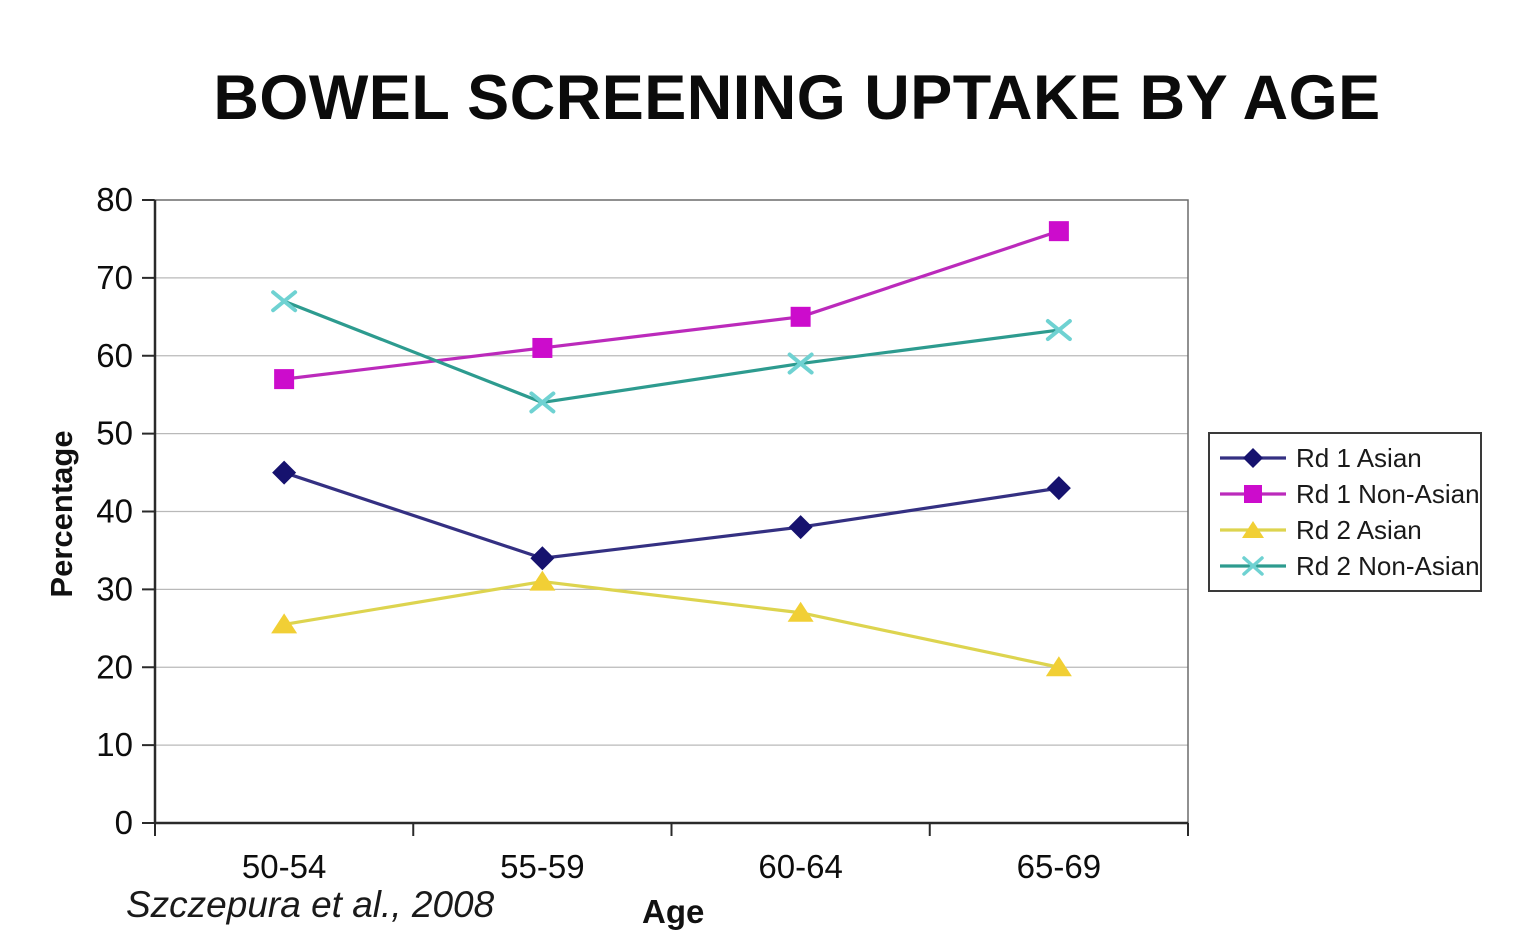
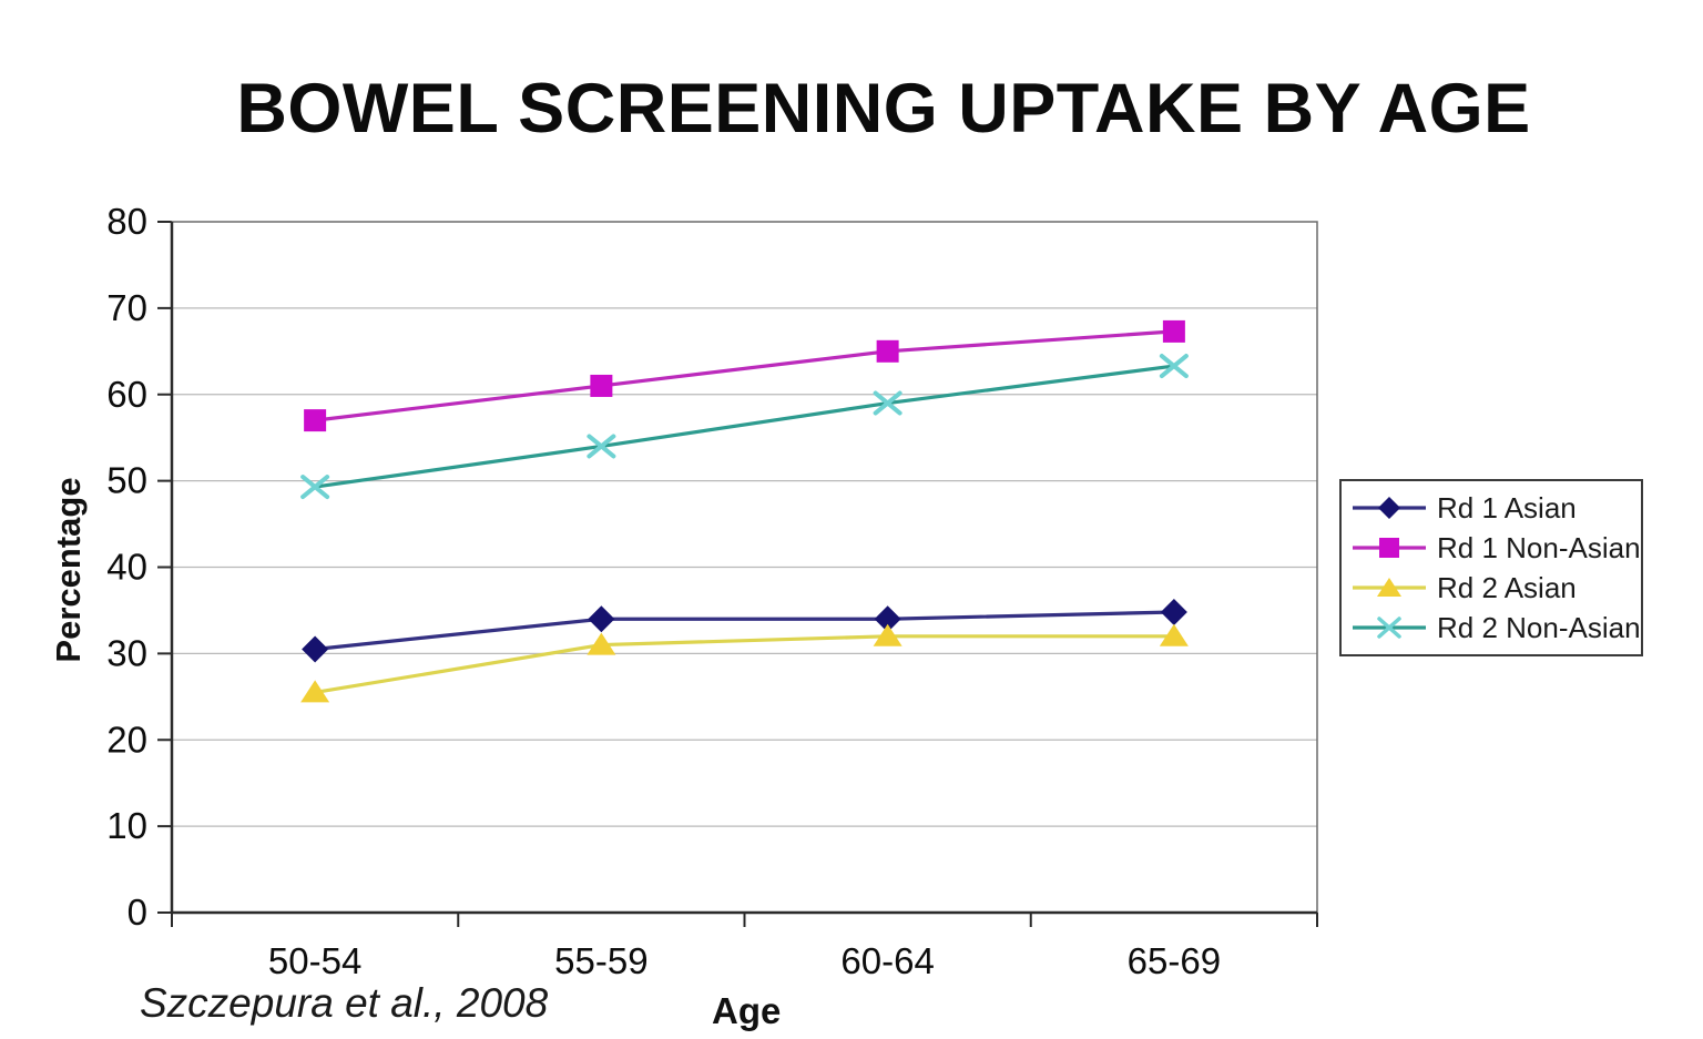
Rd 1 Asian/50-54: 45 -> 30
Rd 2 Non-Asian/50-54: 67 -> 49
Rd 1 Asian/60-64: 38 -> 34
Rd 2 Asian/60-64: 27 -> 32
Rd 1 Asian/65-69: 43 -> 35
Rd 1 Non-Asian/65-69: 76 -> 67
Rd 2 Asian/65-69: 20 -> 32
